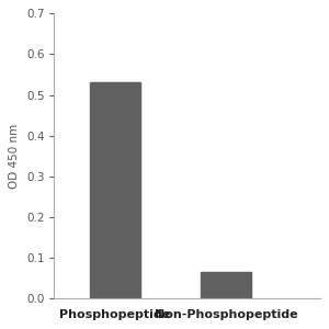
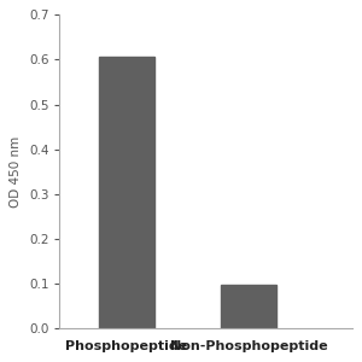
Phosphopeptide: 0.530 -> 0.607
Non-Phosphopeptide: 0.065 -> 0.097
